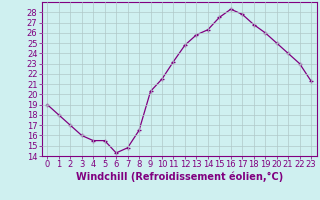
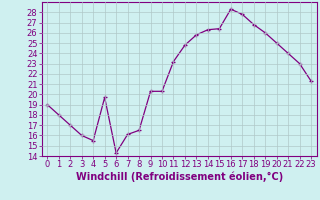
5: 15.5 -> 19.7
7: 14.8 -> 16.1
10: 21.5 -> 20.3
15: 27.5 -> 26.4
